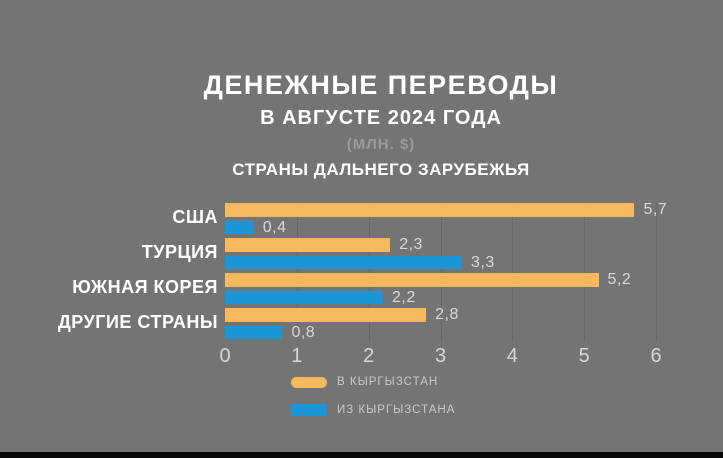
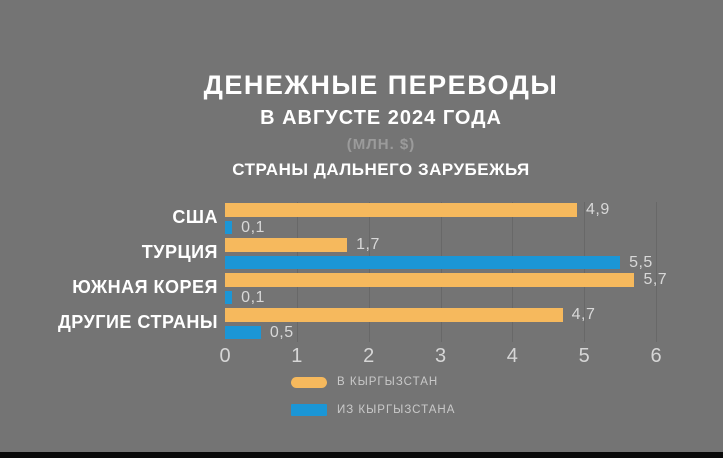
В КЫРГЫЗСТАН/США: 5,7 -> 4,9
ИЗ КЫРГЫЗСТАНА/США: 0,4 -> 0,1
В КЫРГЫЗСТАН/ТУРЦИЯ: 2,3 -> 1,7
ИЗ КЫРГЫЗСТАНА/ТУРЦИЯ: 3,3 -> 5,5
В КЫРГЫЗСТАН/ЮЖНАЯ КОРЕЯ: 5,2 -> 5,7
ИЗ КЫРГЫЗСТАНА/ЮЖНАЯ КОРЕЯ: 2,2 -> 0,1
В КЫРГЫЗСТАН/ДРУГИЕ СТРАНЫ: 2,8 -> 4,7
ИЗ КЫРГЫЗСТАНА/ДРУГИЕ СТРАНЫ: 0,8 -> 0,5
